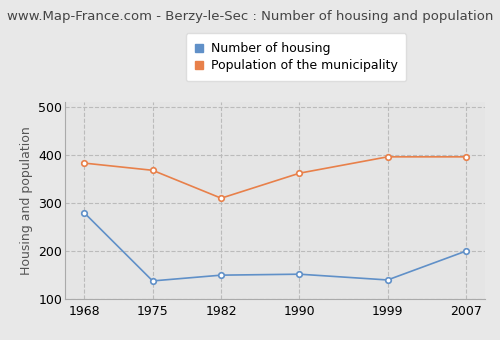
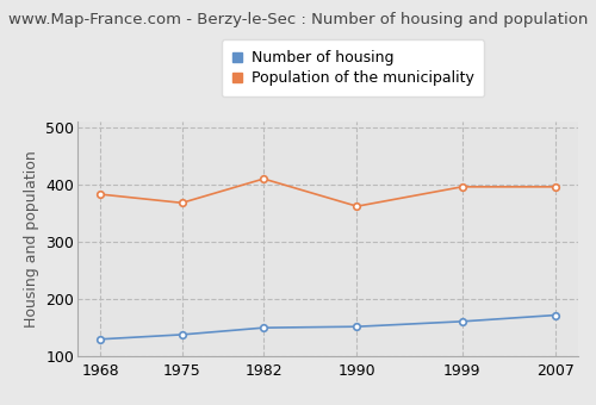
Number of housing/1968: 280 -> 130
Population of the municipality/1982: 310 -> 410
Number of housing/1999: 140 -> 161
Number of housing/2007: 200 -> 172
